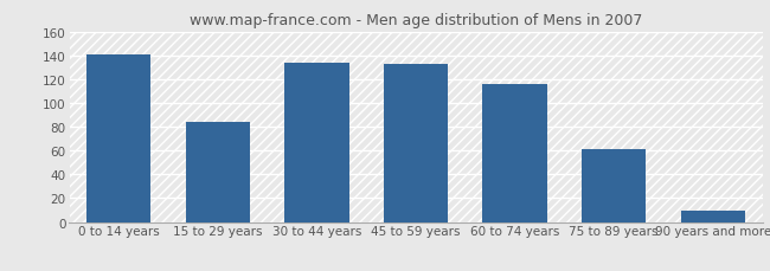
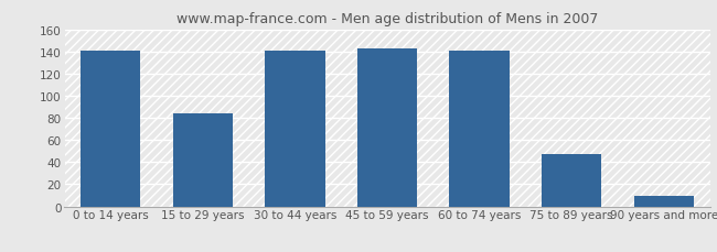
30 to 44 years: 134 -> 141
45 to 59 years: 133 -> 143
60 to 74 years: 116 -> 141
75 to 89 years: 61 -> 47
